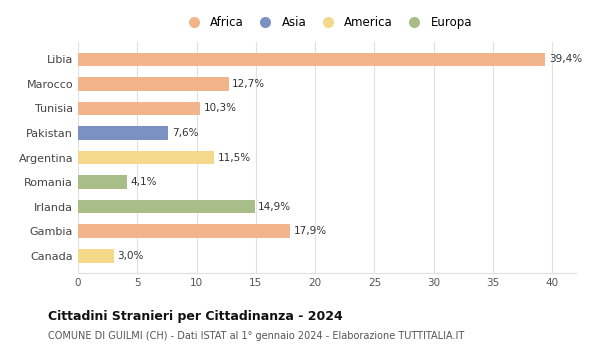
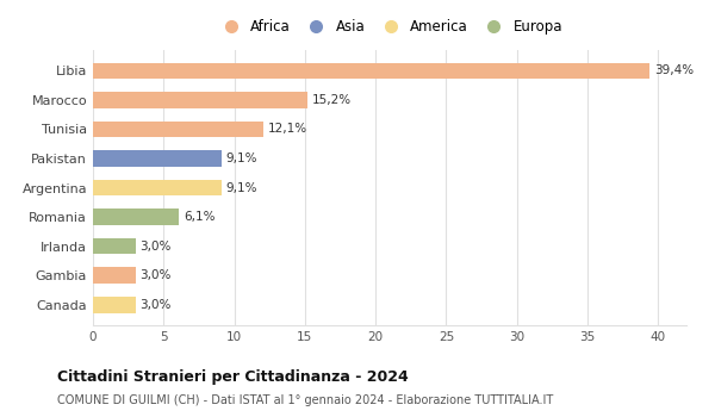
Marocco: 12,7% -> 15,2%
Tunisia: 10,3% -> 12,1%
Pakistan: 7,6% -> 9,1%
Argentina: 11,5% -> 9,1%
Romania: 4,1% -> 6,1%
Irlanda: 14,9% -> 3,0%
Gambia: 17,9% -> 3,0%
